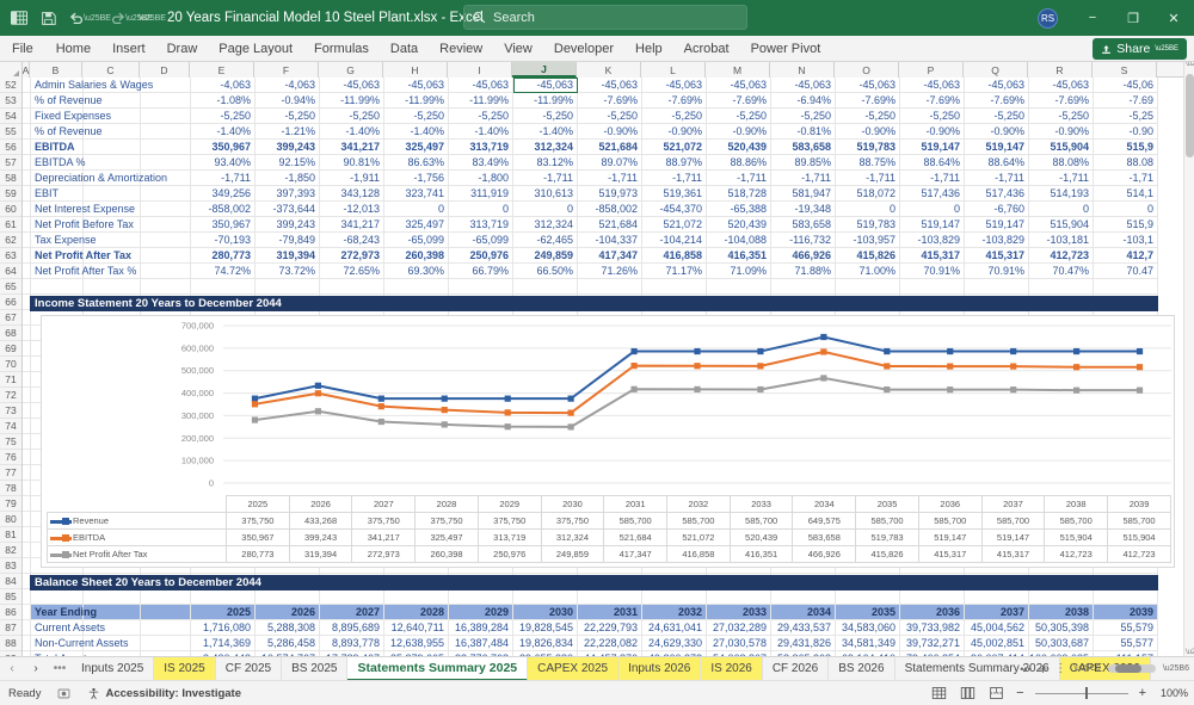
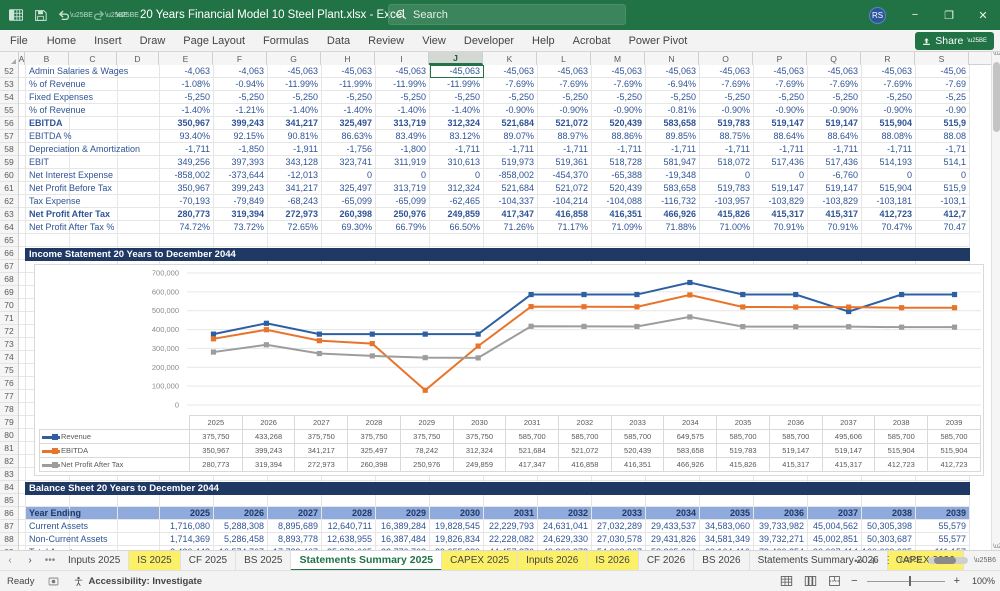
EBITDA/2029: 313,719 -> 78,242
Revenue/2037: 585,700 -> 495,606
